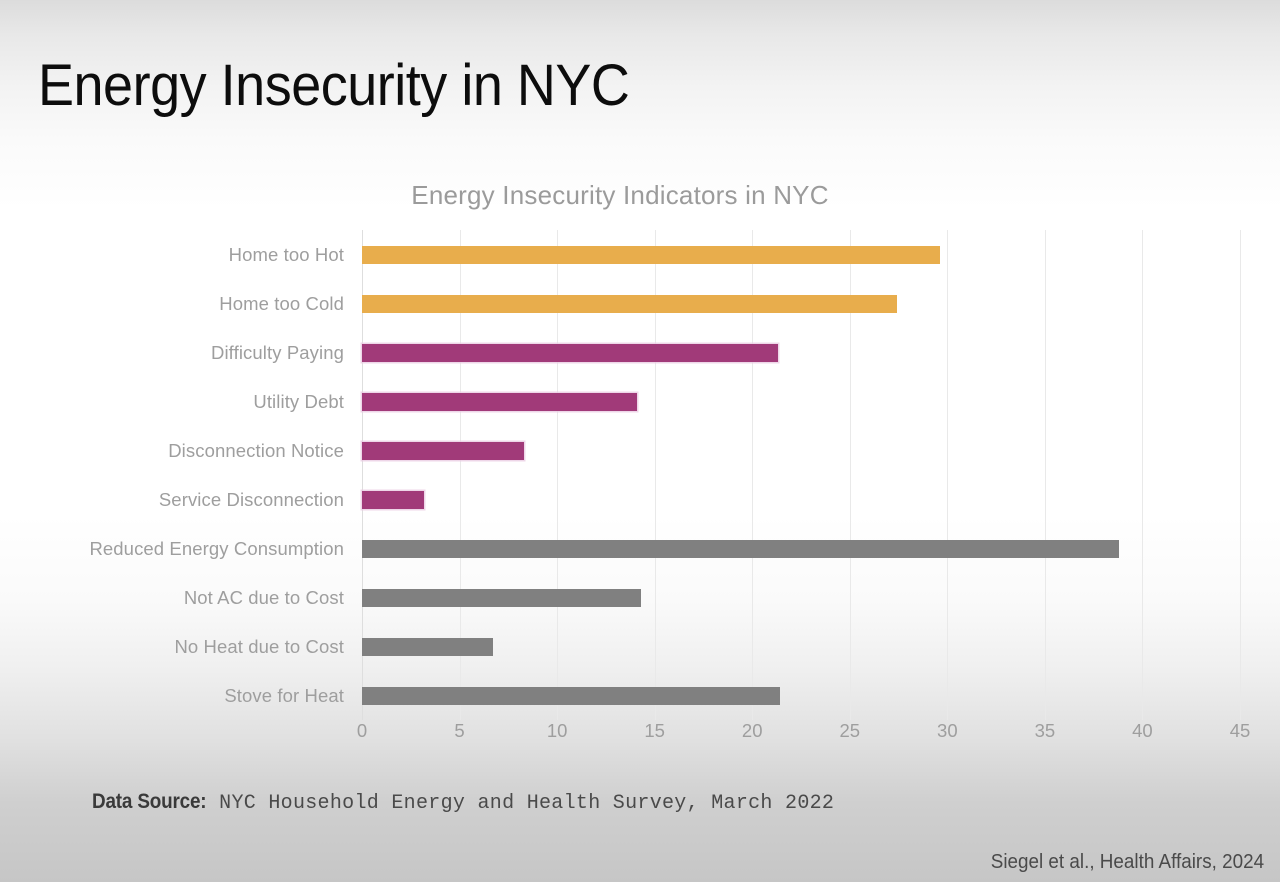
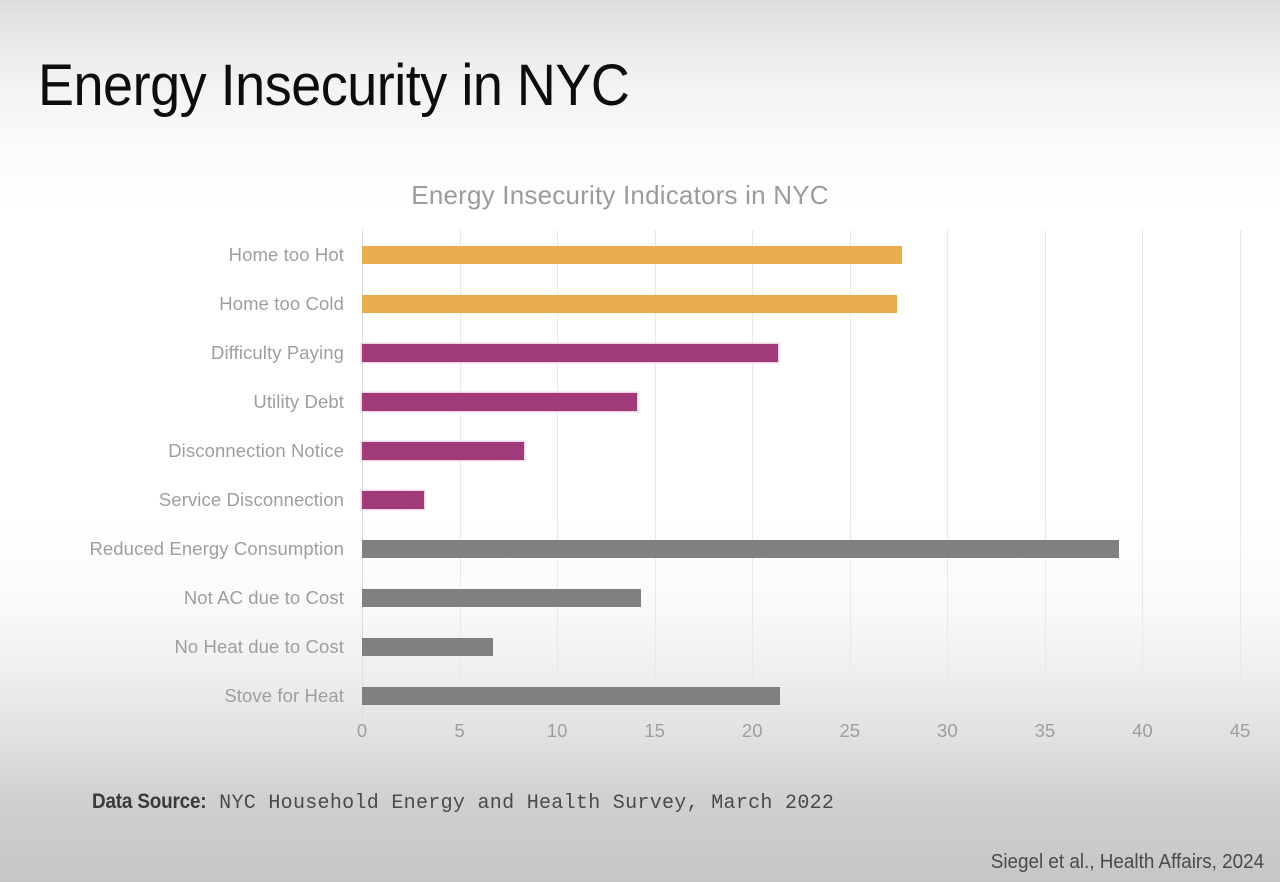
Home too Hot: 29.6 -> 27.7
